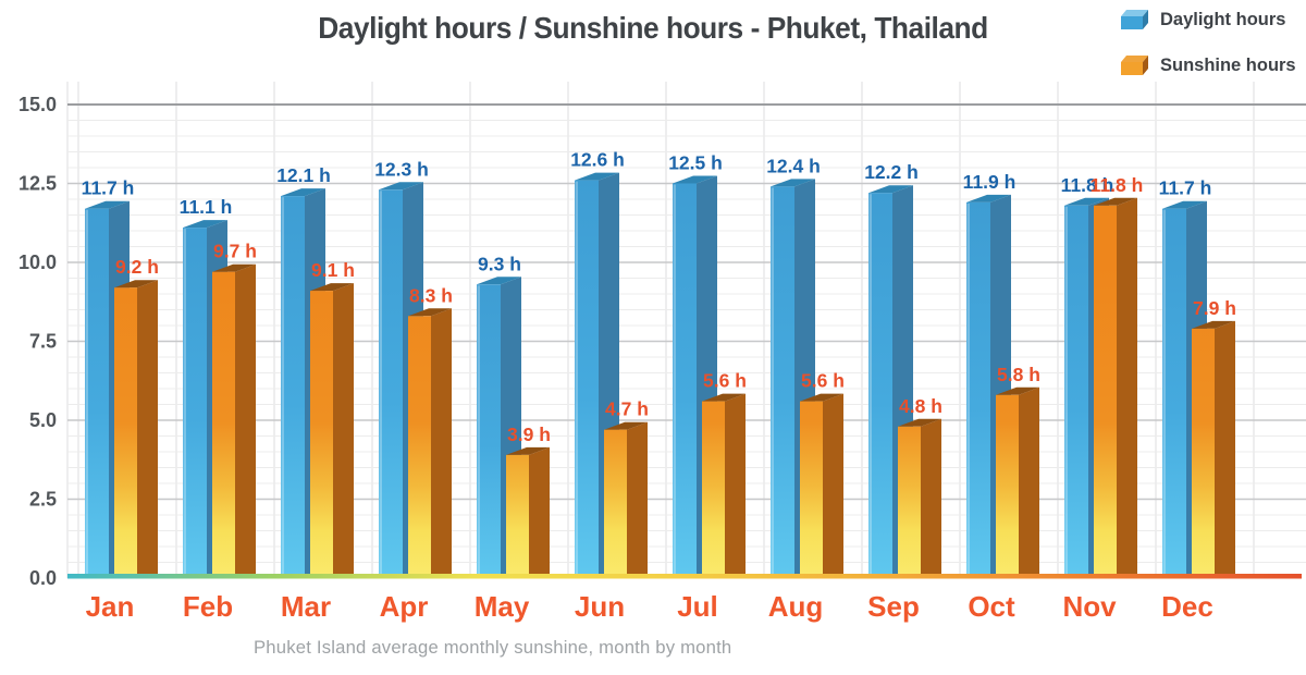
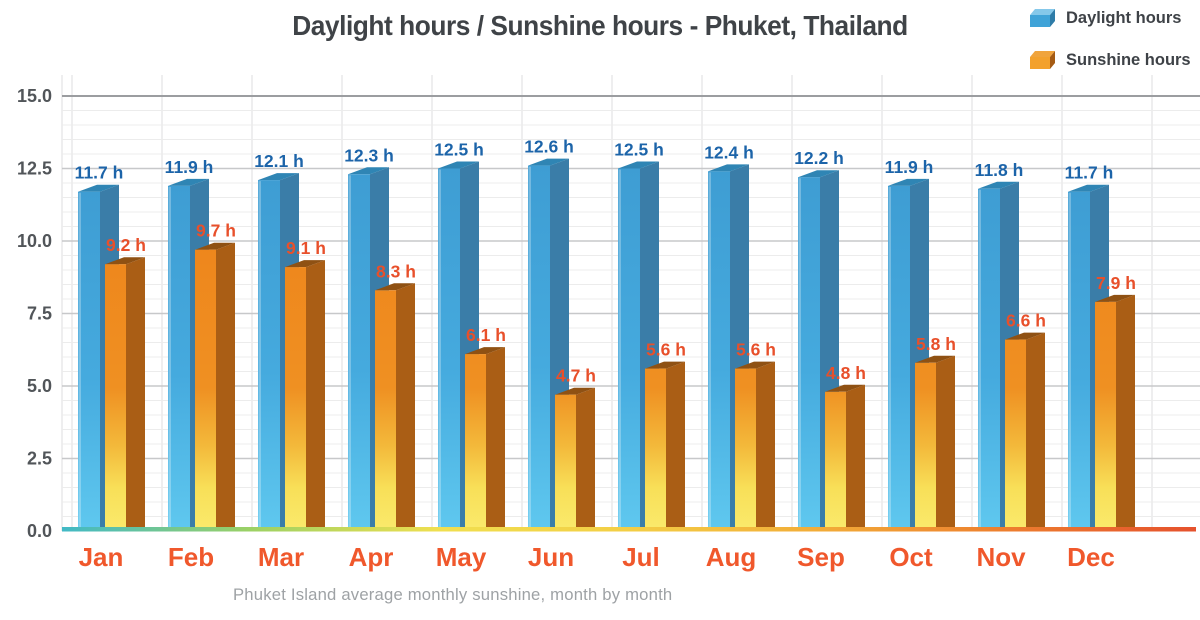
Daylight hours/Feb: 11.1 -> 11.9
Daylight hours/May: 9.3 -> 12.5
Sunshine hours/May: 3.9 -> 6.1
Sunshine hours/Nov: 11.8 -> 6.6
